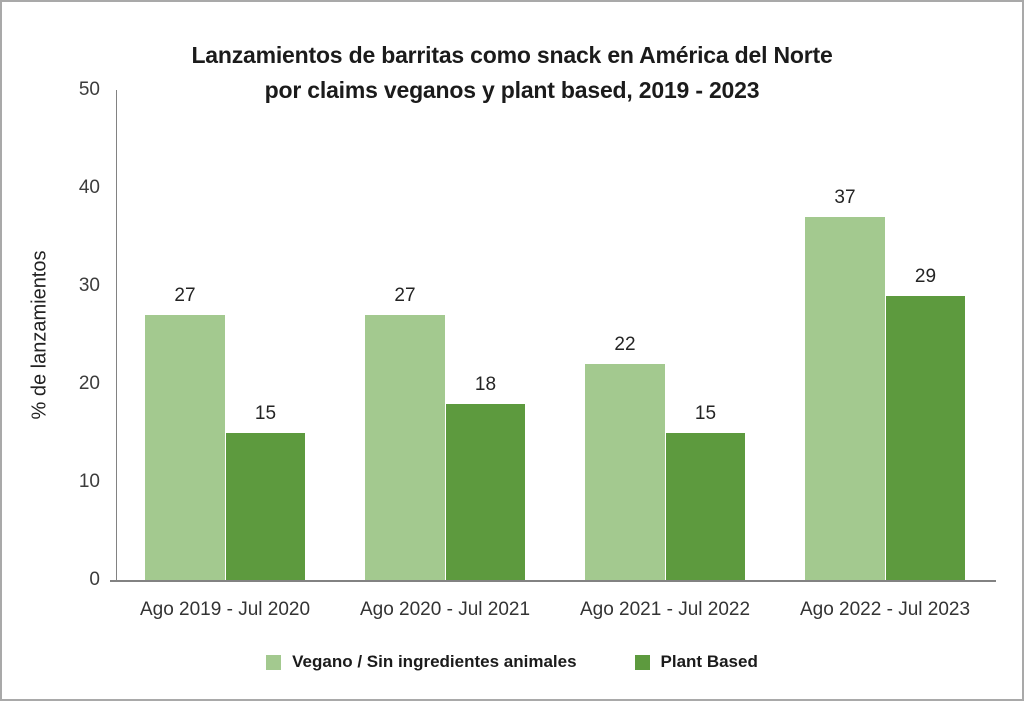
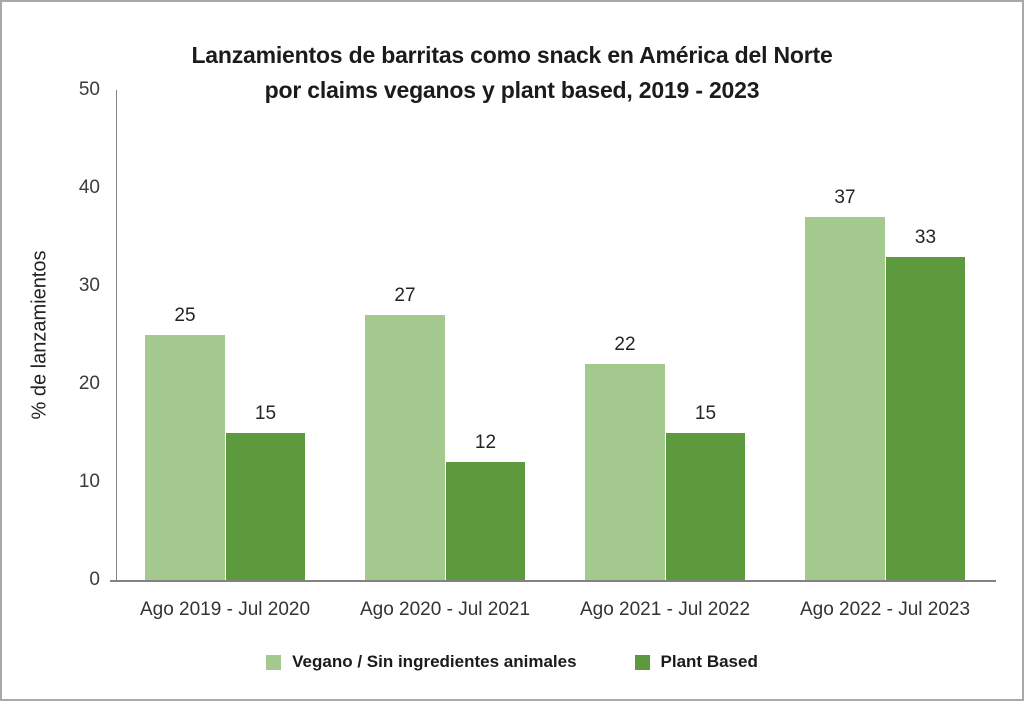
Vegano / Sin ingredientes animales/Ago 2019 - Jul 2020: 27 -> 25
Plant Based/Ago 2020 - Jul 2021: 18 -> 12
Plant Based/Ago 2022 - Jul 2023: 29 -> 33
